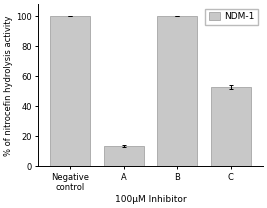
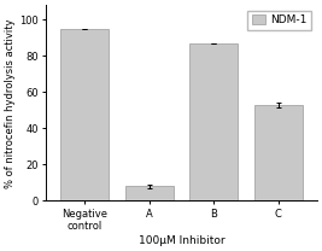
Negative control: 100 -> 95
A: 14 -> 8
B: 100 -> 87
